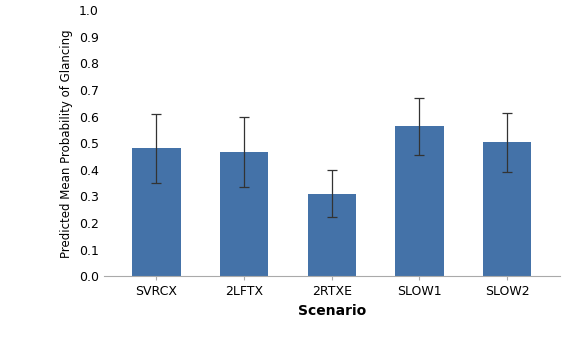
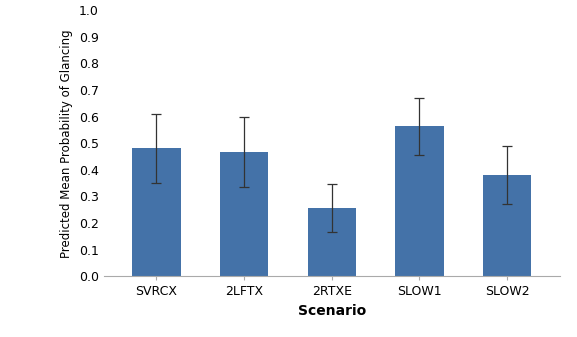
2RTXE: 0.311 -> 0.255
SLOW2: 0.504 -> 0.380
